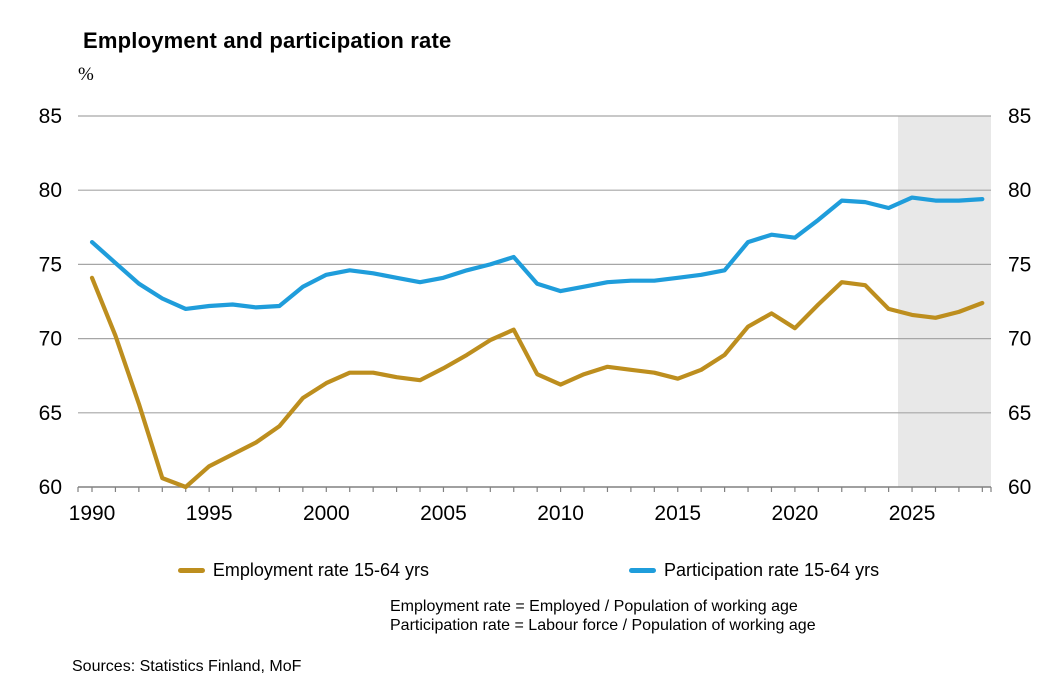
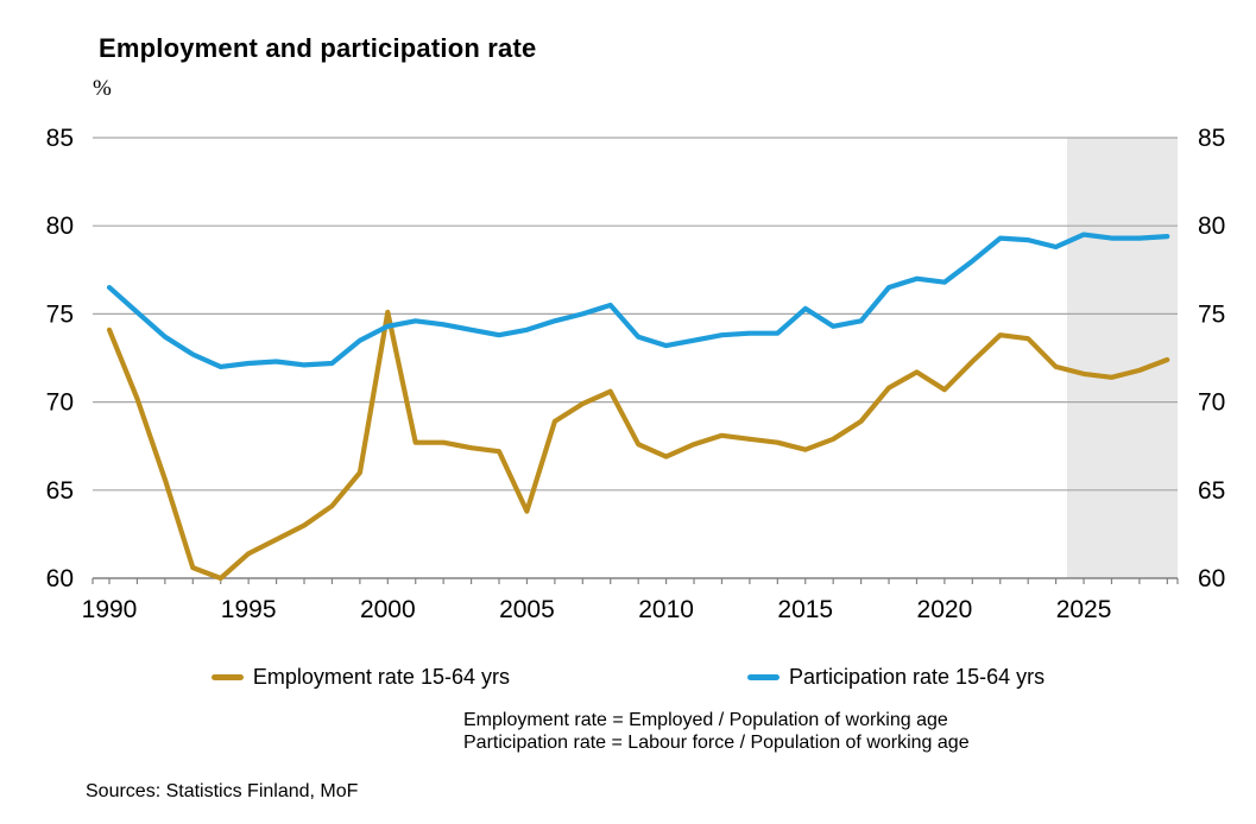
Employment rate 15-64 yrs/2000: 67.0 -> 75.1
Employment rate 15-64 yrs/2005: 68.0 -> 63.8
Participation rate 15-64 yrs/2015: 74.1 -> 75.3
